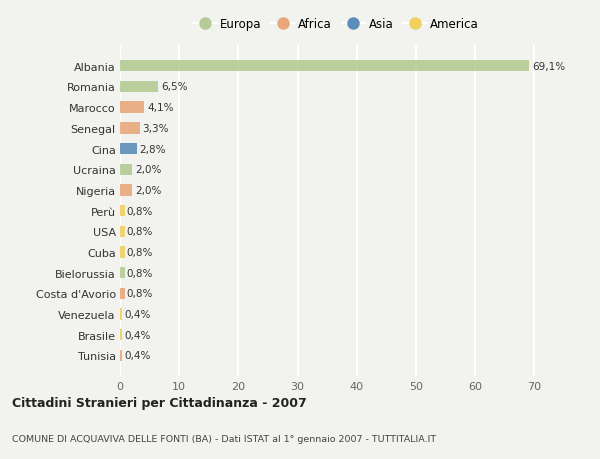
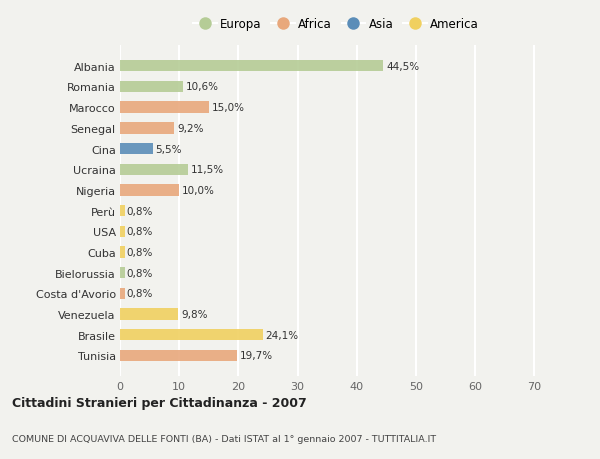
Albania: 69,1% -> 44,5%
Romania: 6,5% -> 10,6%
Marocco: 4,1% -> 15,0%
Senegal: 3,3% -> 9,2%
Cina: 2,8% -> 5,5%
Ucraina: 2,0% -> 11,5%
Nigeria: 2,0% -> 10,0%
Venezuela: 0,4% -> 9,8%
Brasile: 0,4% -> 24,1%
Tunisia: 0,4% -> 19,7%
